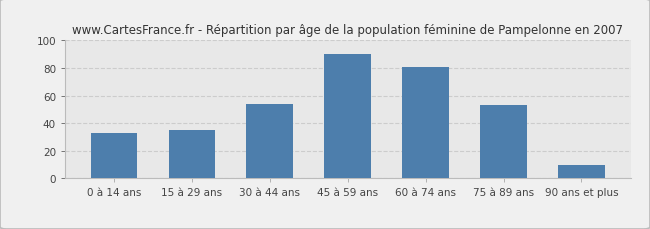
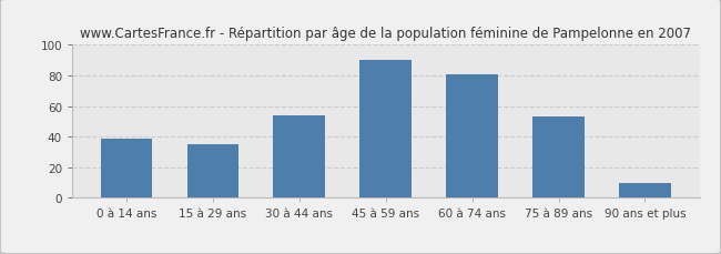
0 à 14 ans: 33 -> 39
